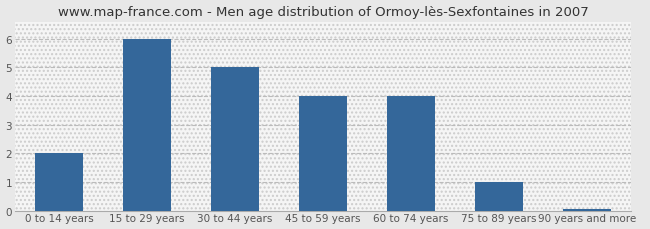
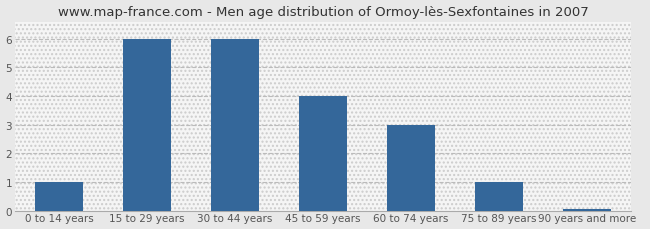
0 to 14 years: 2.00 -> 1.00
30 to 44 years: 5.00 -> 6.00
60 to 74 years: 4.00 -> 3.00
